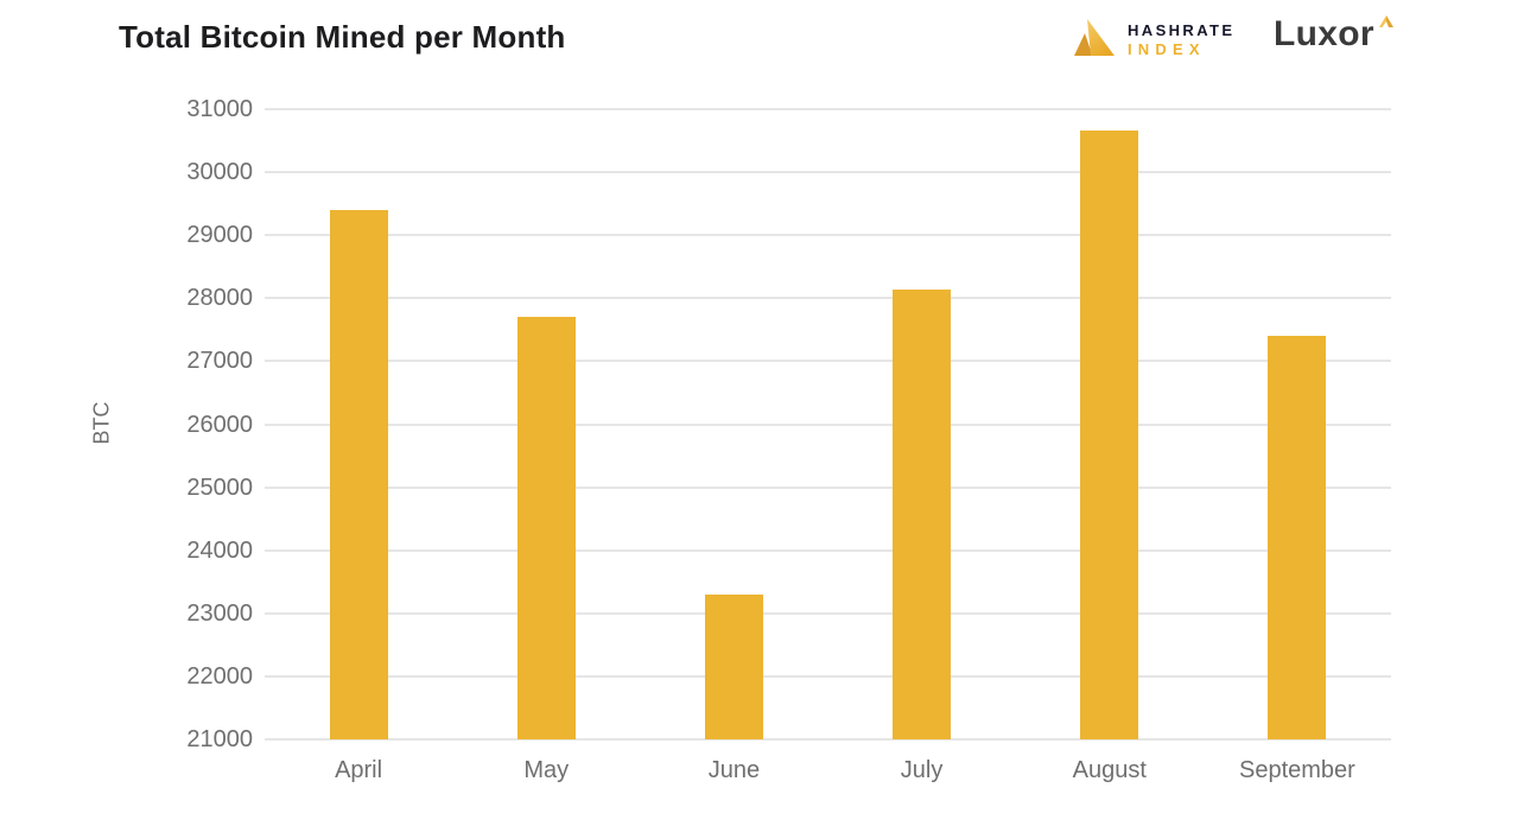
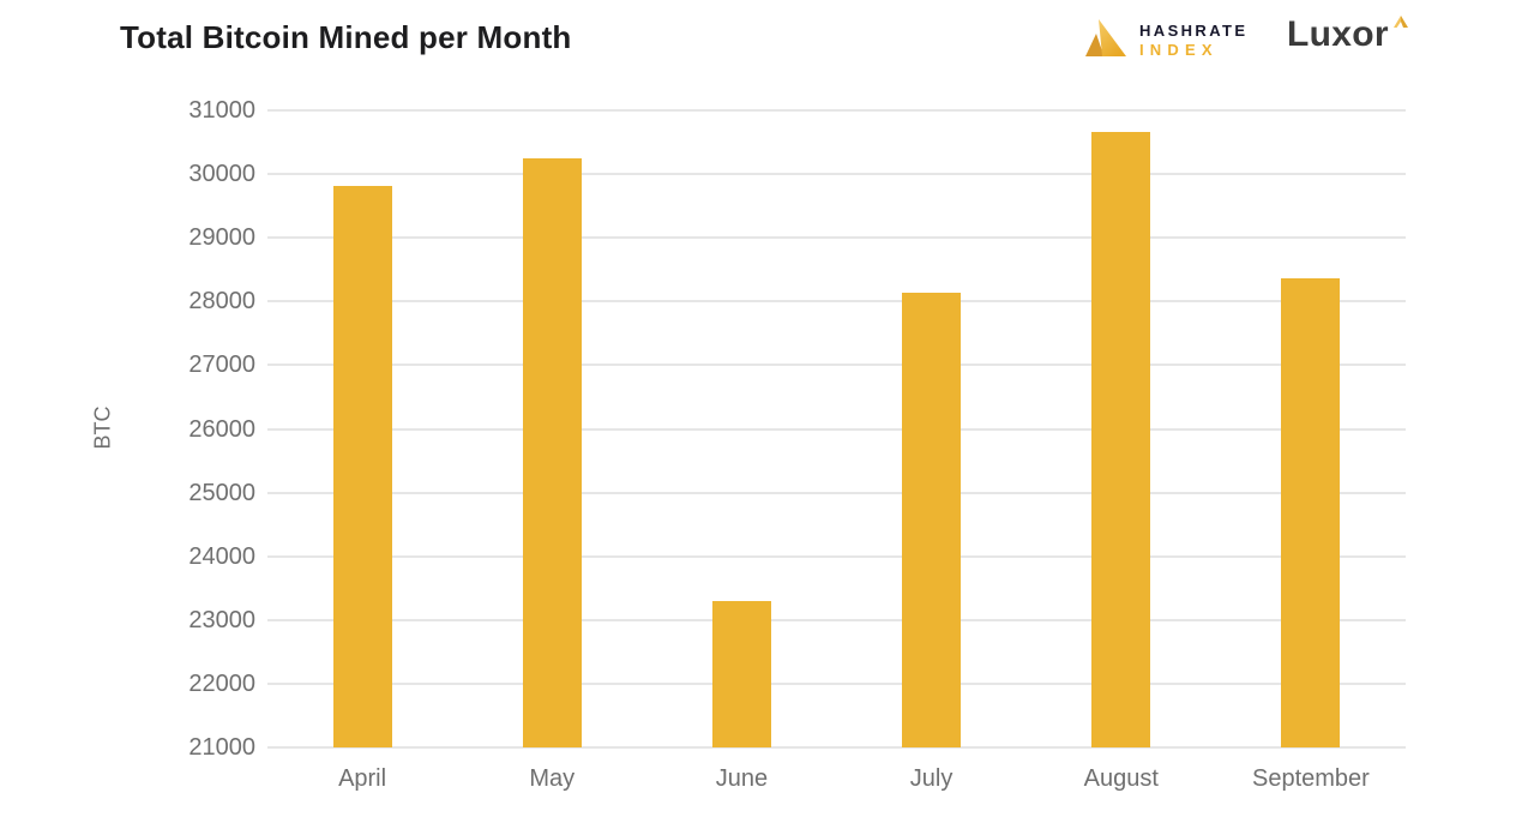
April: 29400 -> 29800
May: 27700 -> 30200
September: 27400 -> 28400
